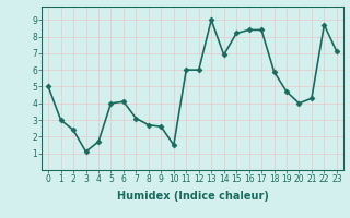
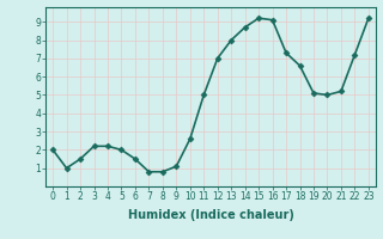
0: 5.0 -> 2.0
1: 3.0 -> 1.0
2: 2.4 -> 1.5
3: 1.1 -> 2.2
4: 1.7 -> 2.2
5: 4.0 -> 2.0
6: 4.1 -> 1.5
7: 3.1 -> 0.8
8: 2.7 -> 0.8
9: 2.6 -> 1.1
10: 1.5 -> 2.6
11: 6.0 -> 5.0
12: 6.0 -> 7.0
13: 9.0 -> 8.0
14: 6.9 -> 8.7
15: 8.2 -> 9.2
16: 8.4 -> 9.1
17: 8.4 -> 7.3
18: 5.9 -> 6.6
19: 4.7 -> 5.1
20: 4.0 -> 5.0
21: 4.3 -> 5.2
22: 8.7 -> 7.2
23: 7.1 -> 9.2
